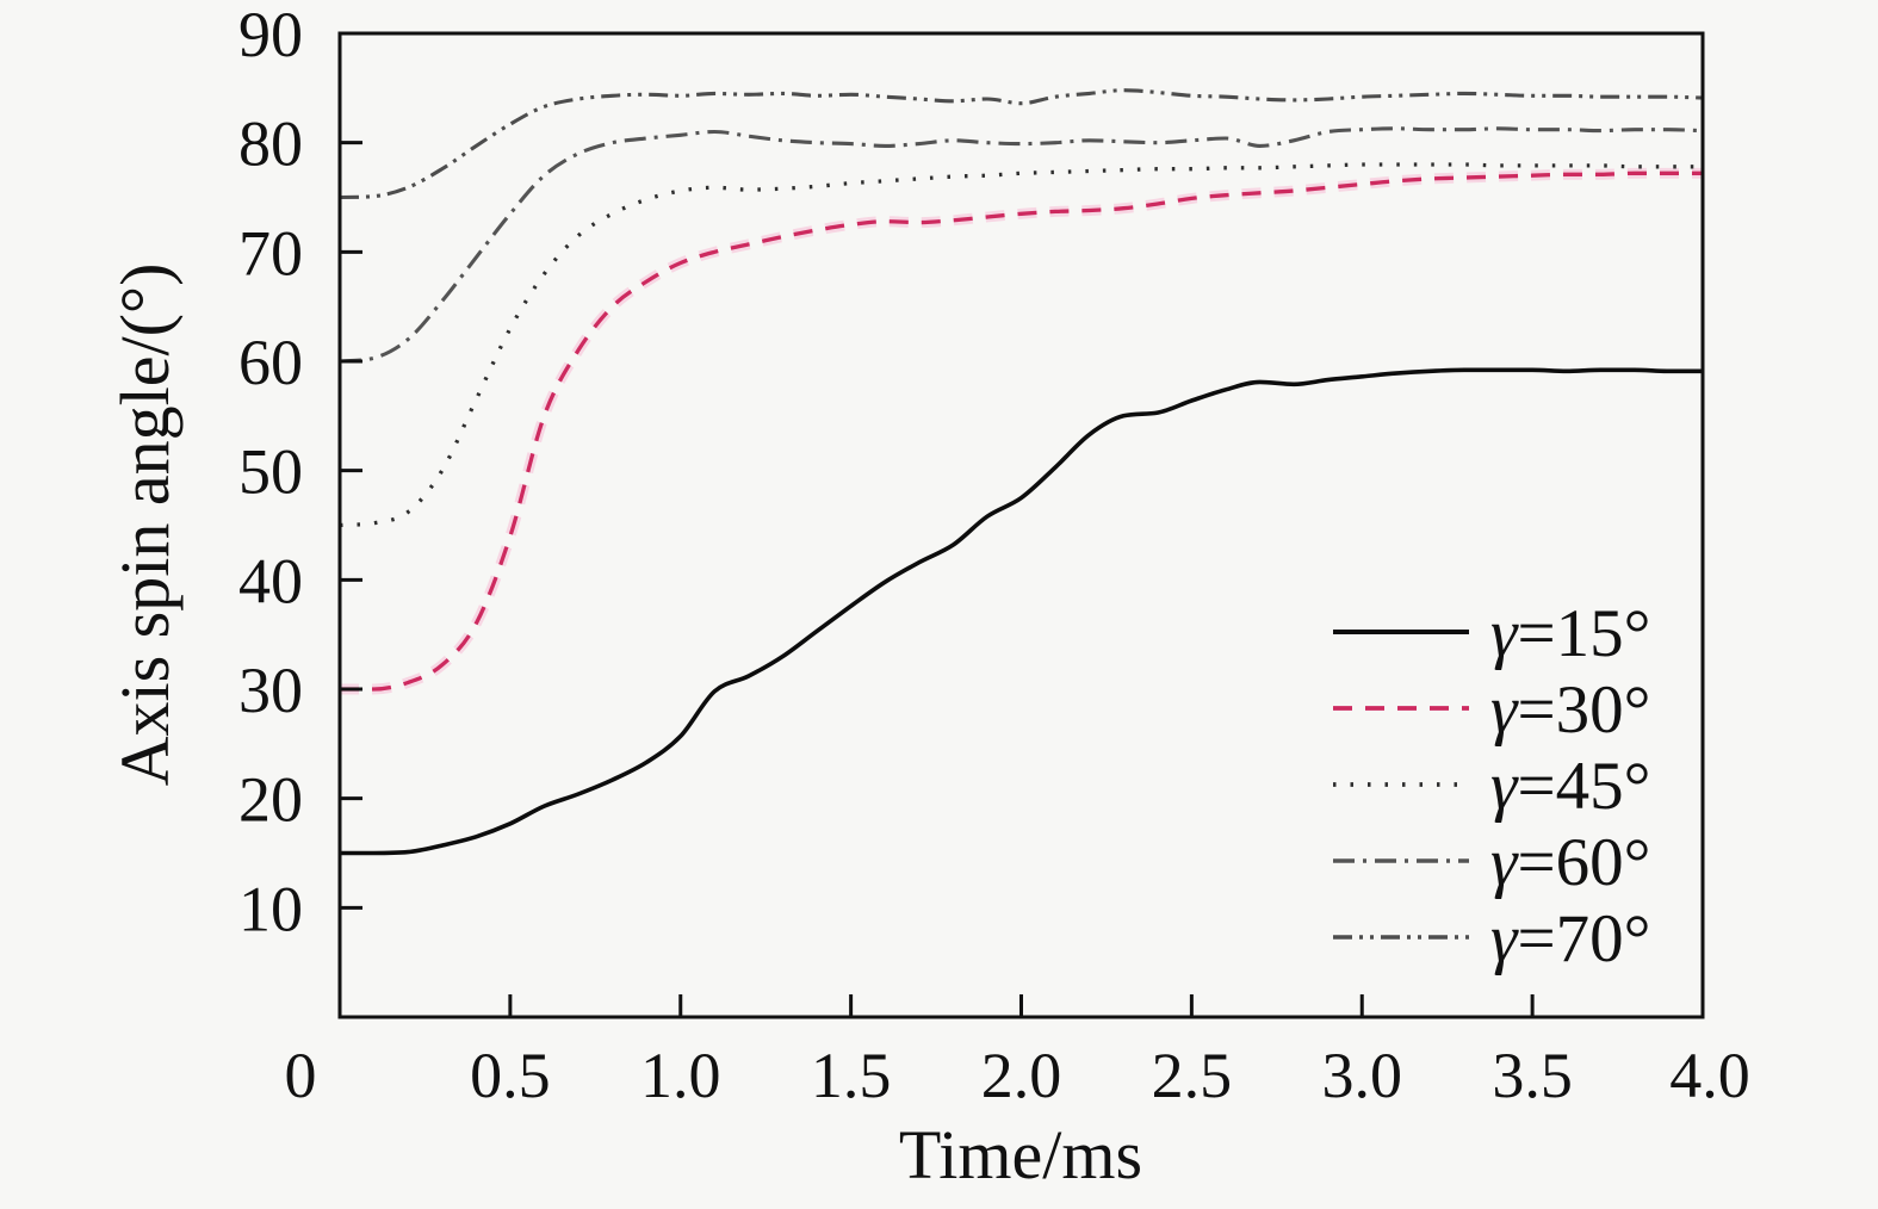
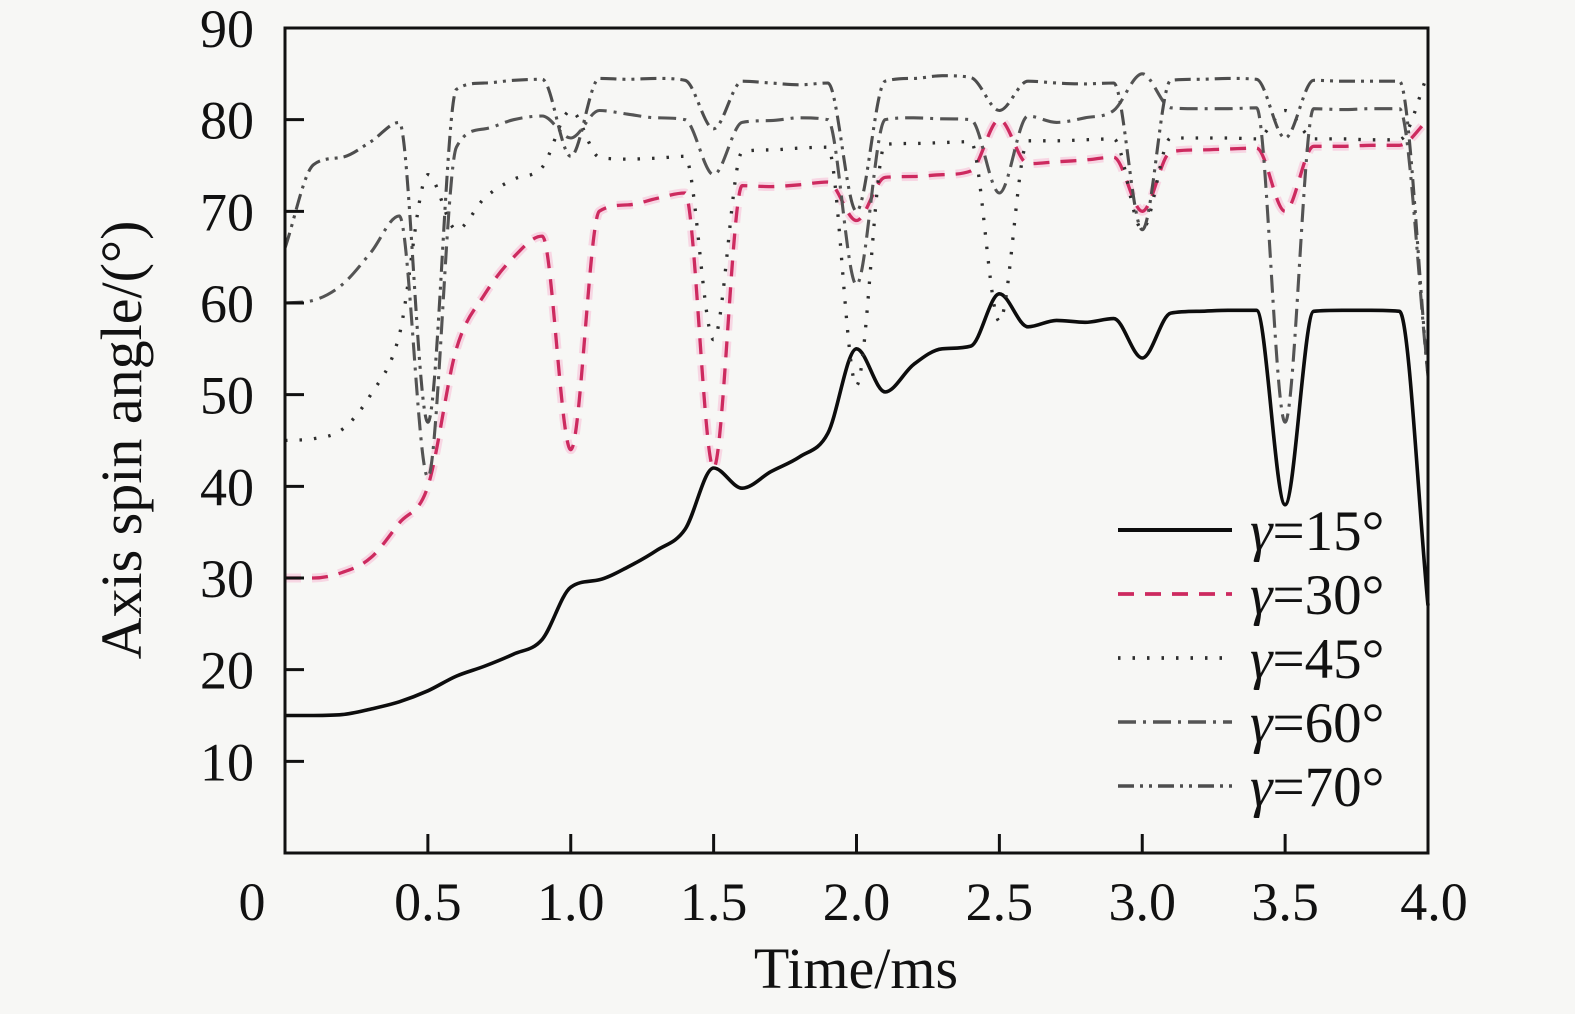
γ=70°/0: 75 -> 66
γ=30°/0.5: 44 -> 40
γ=45°/0.5: 63 -> 74
γ=60°/0.5: 74 -> 41
γ=70°/0.5: 82 -> 47
γ=15°/1.0: 26 -> 29
γ=30°/1.0: 69 -> 44
γ=45°/1.0: 76 -> 81
γ=60°/1.0: 81 -> 78
γ=70°/1.0: 84 -> 76
γ=15°/1.5: 38 -> 42
γ=30°/1.5: 72 -> 42
γ=45°/1.5: 76 -> 56
γ=60°/1.5: 80 -> 74
γ=70°/1.5: 84 -> 79
γ=15°/2.0: 48 -> 55
γ=30°/2.0: 74 -> 69
γ=45°/2.0: 77 -> 51
γ=60°/2.0: 80 -> 62
γ=70°/2.0: 84 -> 70
γ=15°/2.5: 56 -> 61
γ=30°/2.5: 75 -> 80
γ=45°/2.5: 78 -> 58
γ=60°/2.5: 80 -> 72
γ=70°/2.5: 84 -> 81
γ=15°/3.0: 59 -> 54
γ=30°/3.0: 76 -> 70
γ=45°/3.0: 78 -> 68
γ=60°/3.0: 81 -> 85
γ=70°/3.0: 84 -> 68
γ=15°/3.5: 59 -> 38
γ=30°/3.5: 77 -> 70
γ=45°/3.5: 78 -> 81
γ=60°/3.5: 81 -> 47
γ=70°/3.5: 84 -> 78
γ=15°/4.0: 59 -> 27
γ=30°/4.0: 77 -> 80
γ=45°/4.0: 78 -> 85
γ=60°/4.0: 81 -> 52
γ=70°/4.0: 84 -> 52
